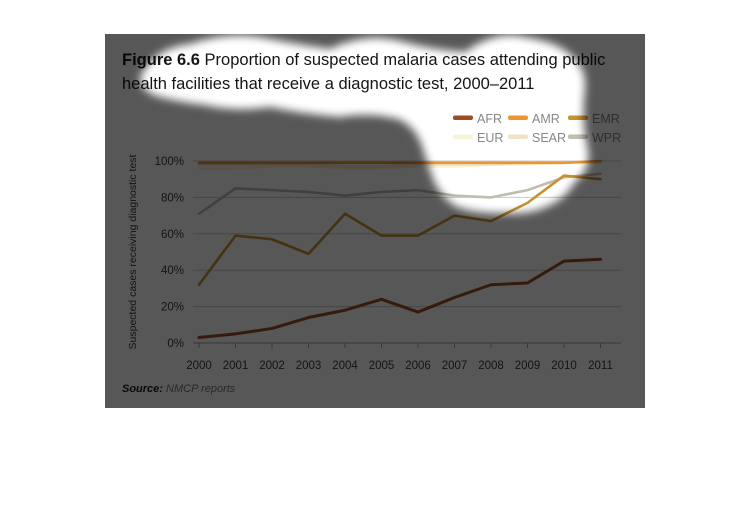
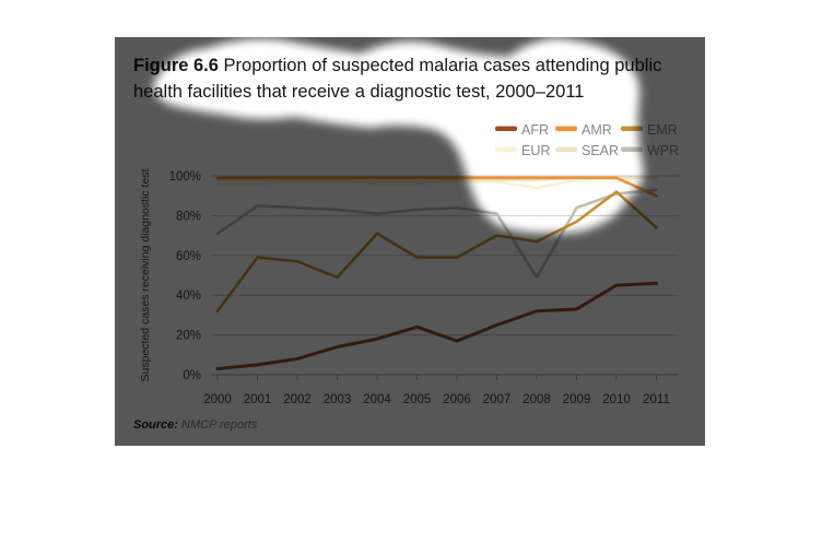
EUR/2008: 98% -> 94%
WPR/2008: 80% -> 49%
AMR/2011: 100% -> 90%
EMR/2011: 90% -> 74%
